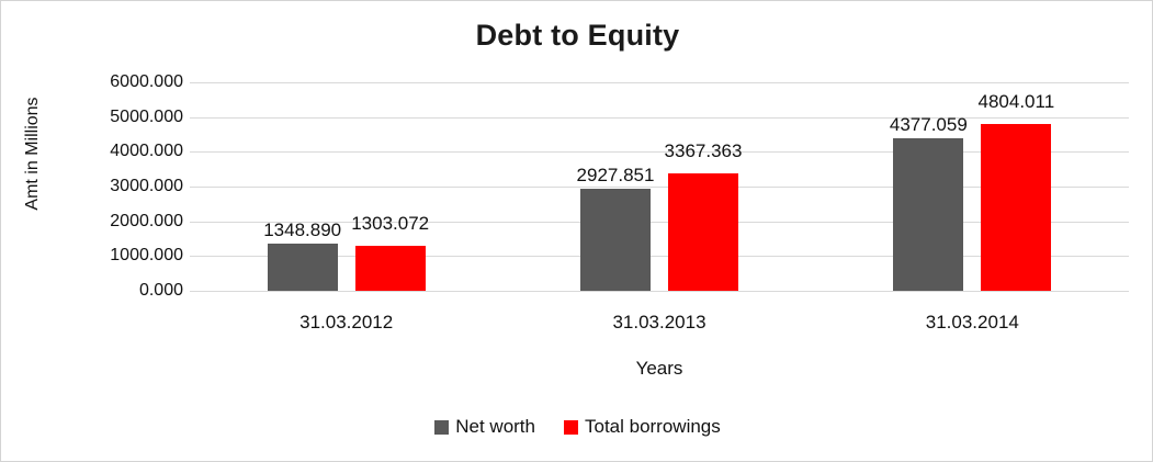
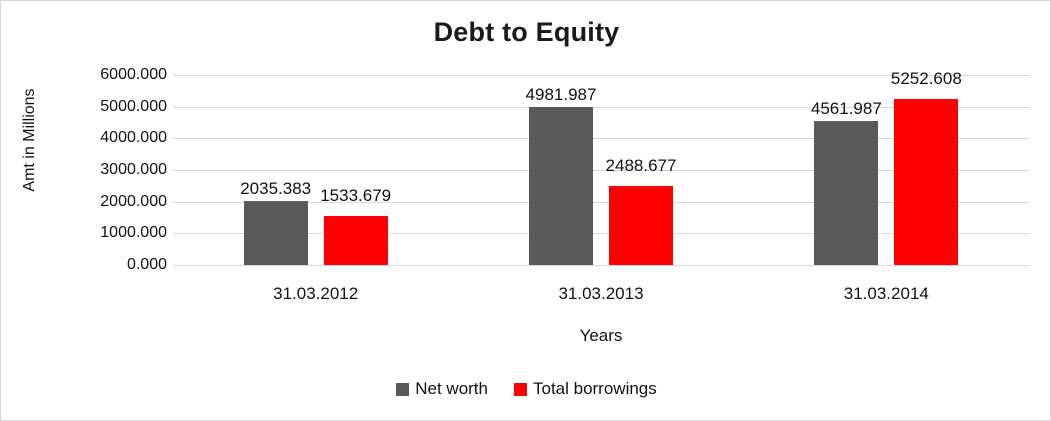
Net worth/31.03.2012: 1348.890 -> 2035.383
Total borrowings/31.03.2012: 1303.072 -> 1533.679
Net worth/31.03.2013: 2927.851 -> 4981.987
Total borrowings/31.03.2013: 3367.363 -> 2488.677
Net worth/31.03.2014: 4377.059 -> 4561.987
Total borrowings/31.03.2014: 4804.011 -> 5252.608
